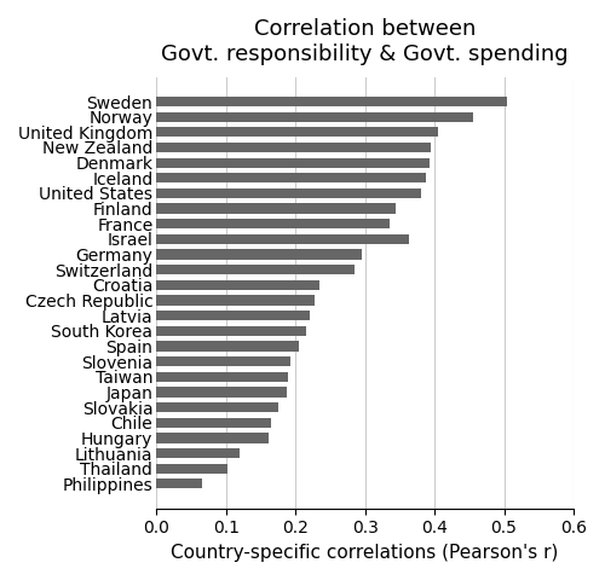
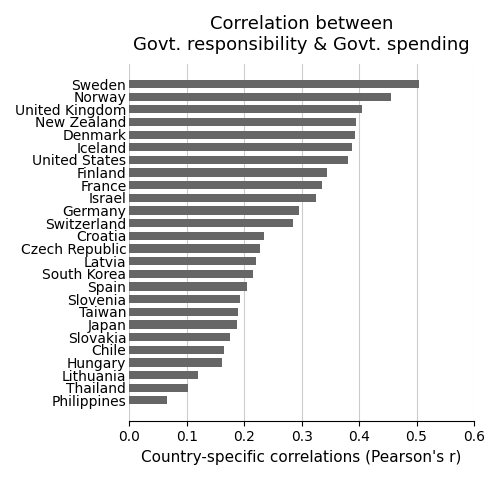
Israel: 0.364 -> 0.325
